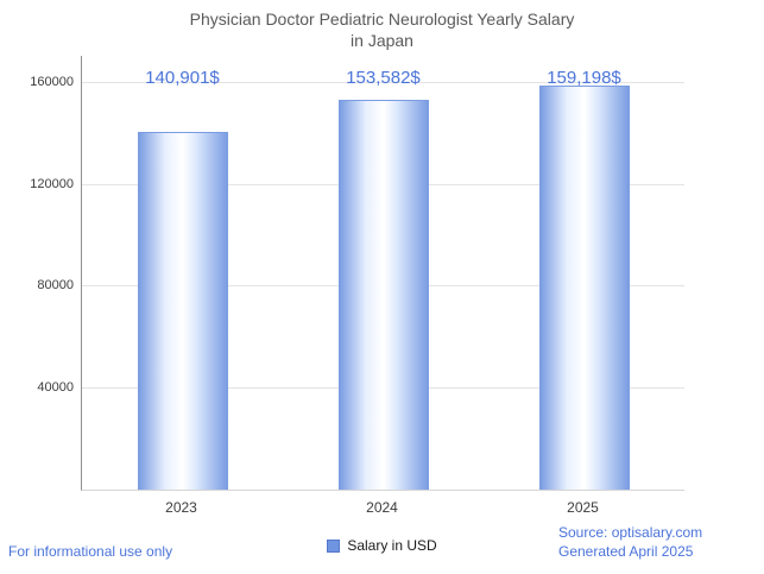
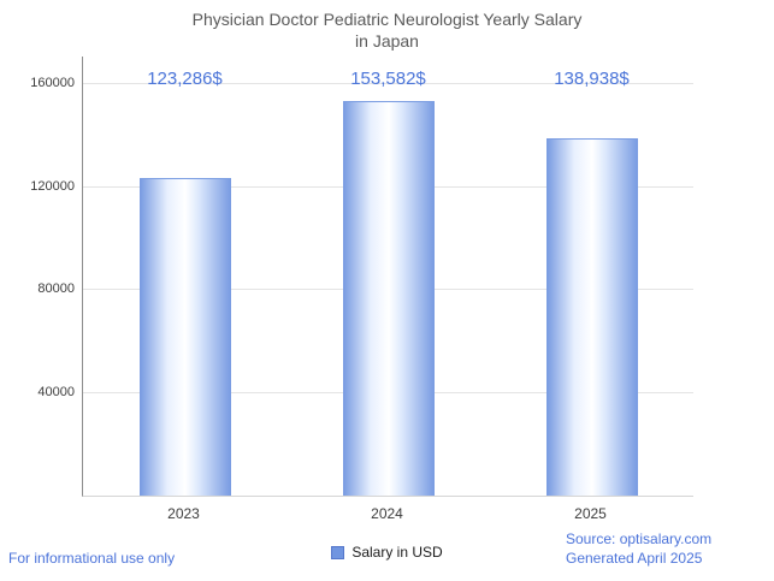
2023: 140,901 -> 123,286
2025: 159,198 -> 138,938
